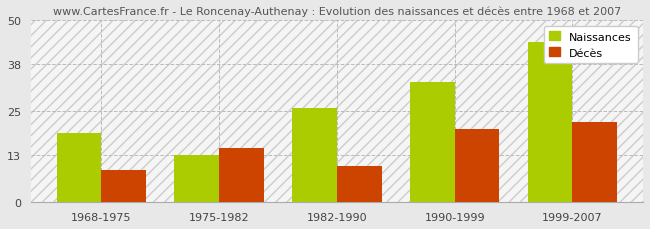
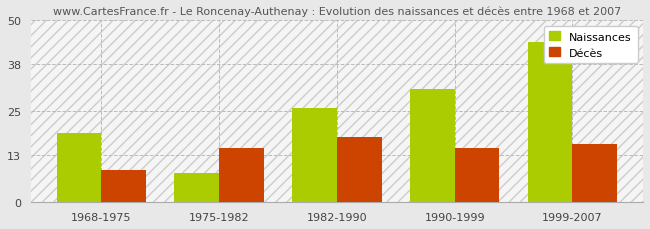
Naissances/1975-1982: 13 -> 8
Décès/1982-1990: 10 -> 18
Naissances/1990-1999: 33 -> 31
Décès/1990-1999: 20 -> 15
Décès/1999-2007: 22 -> 16
